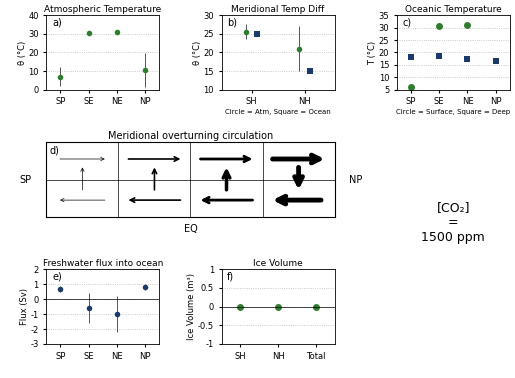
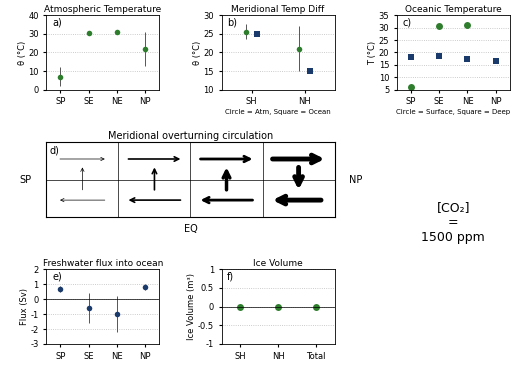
Atmospheric Temperature/NP: 10 -> 22
